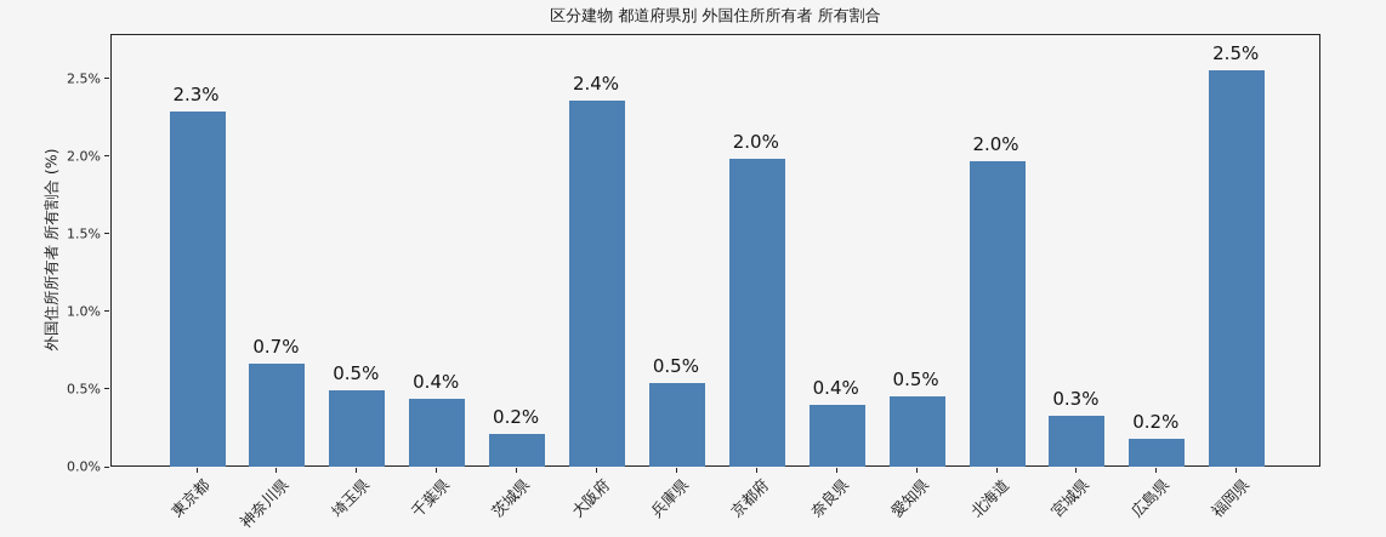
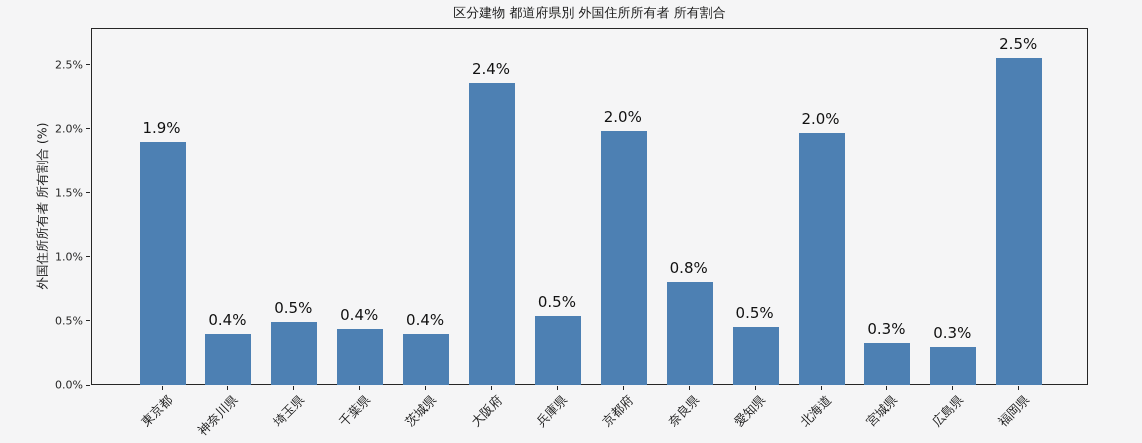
東京都: 2.3% -> 1.9%
神奈川県: 0.7% -> 0.4%
茨城県: 0.2% -> 0.4%
奈良県: 0.4% -> 0.8%
広島県: 0.2% -> 0.3%
